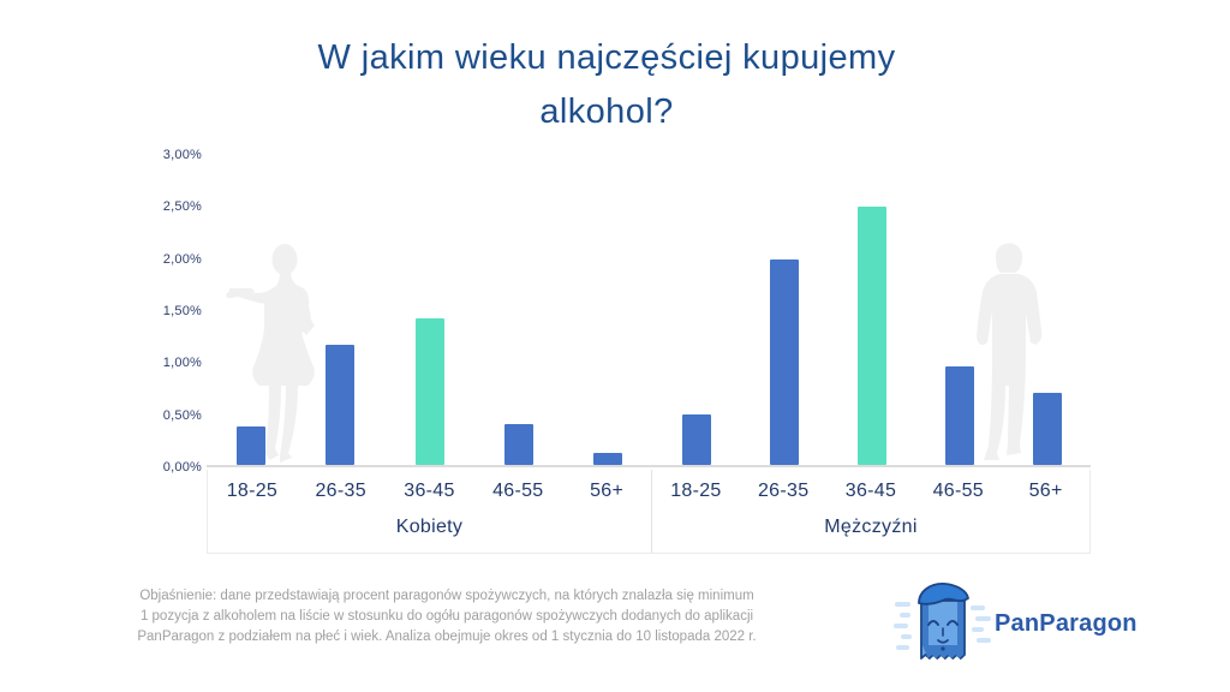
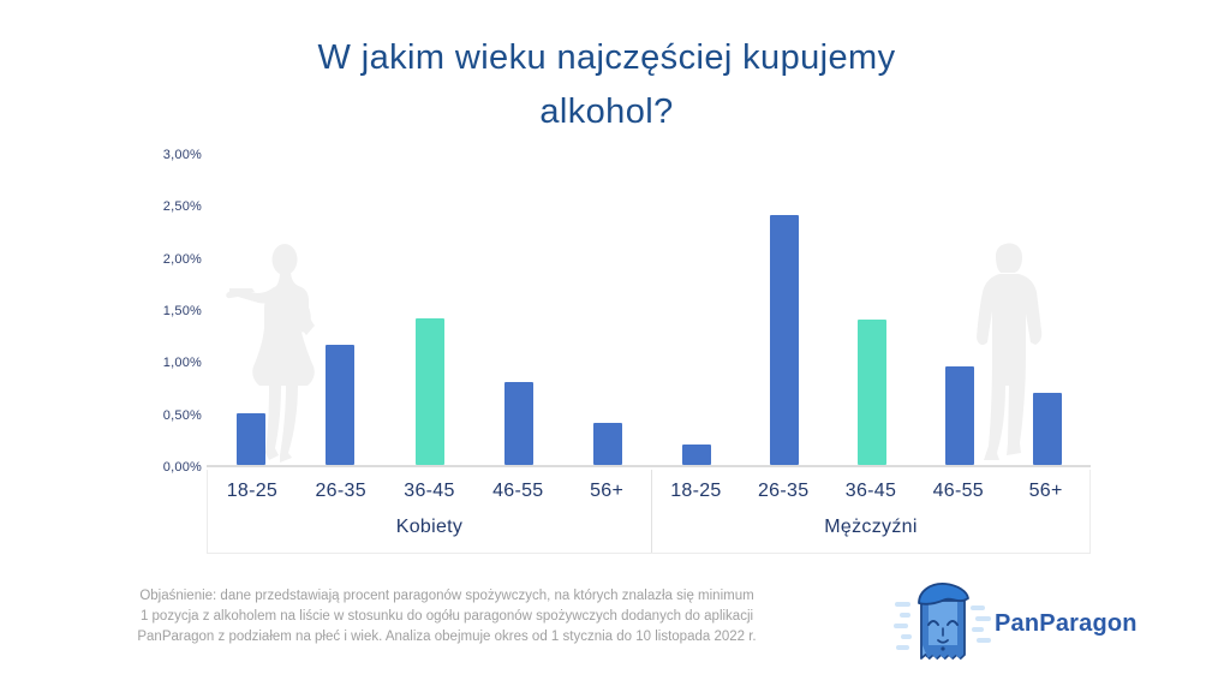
Kobiety/18-25: 0,4% -> 0,5%
Mężczyźni/18-25: 0,5% -> 0,2%
Mężczyźni/26-35: 2,0% -> 2,4%
Mężczyźni/36-45: 2,5% -> 1,4%
Kobiety/46-55: 0,4% -> 0,8%
Kobiety/56+: 0,1% -> 0,4%
